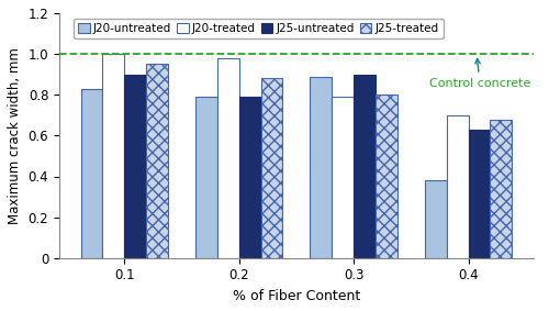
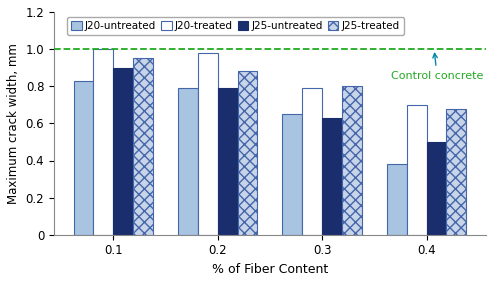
J20-untreated/0.3: 0.89 -> 0.65
J25-untreated/0.3: 0.90 -> 0.63
J25-untreated/0.4: 0.63 -> 0.50
